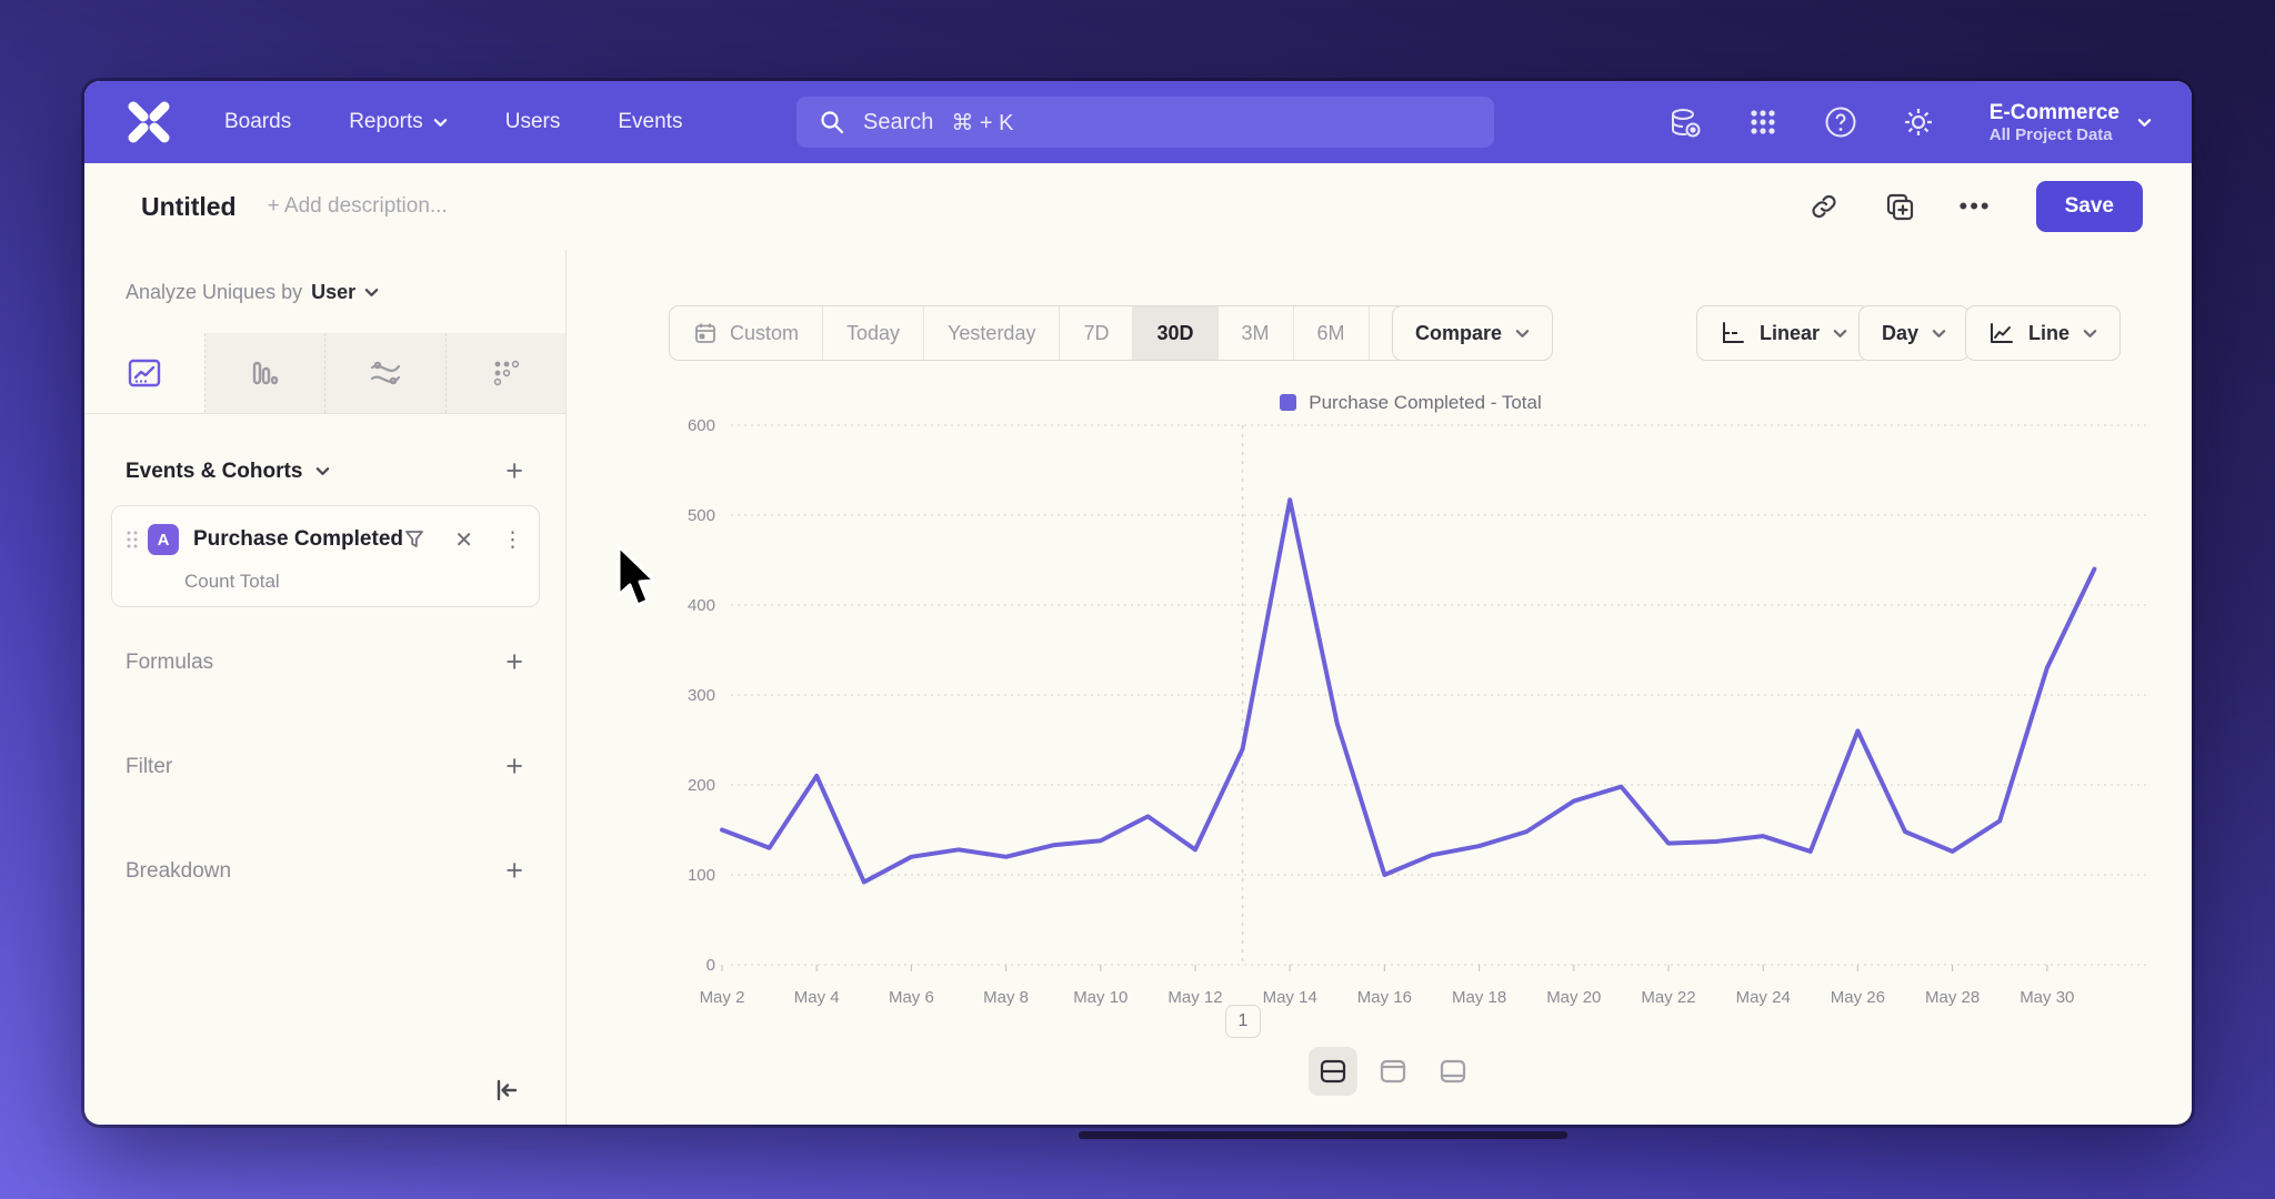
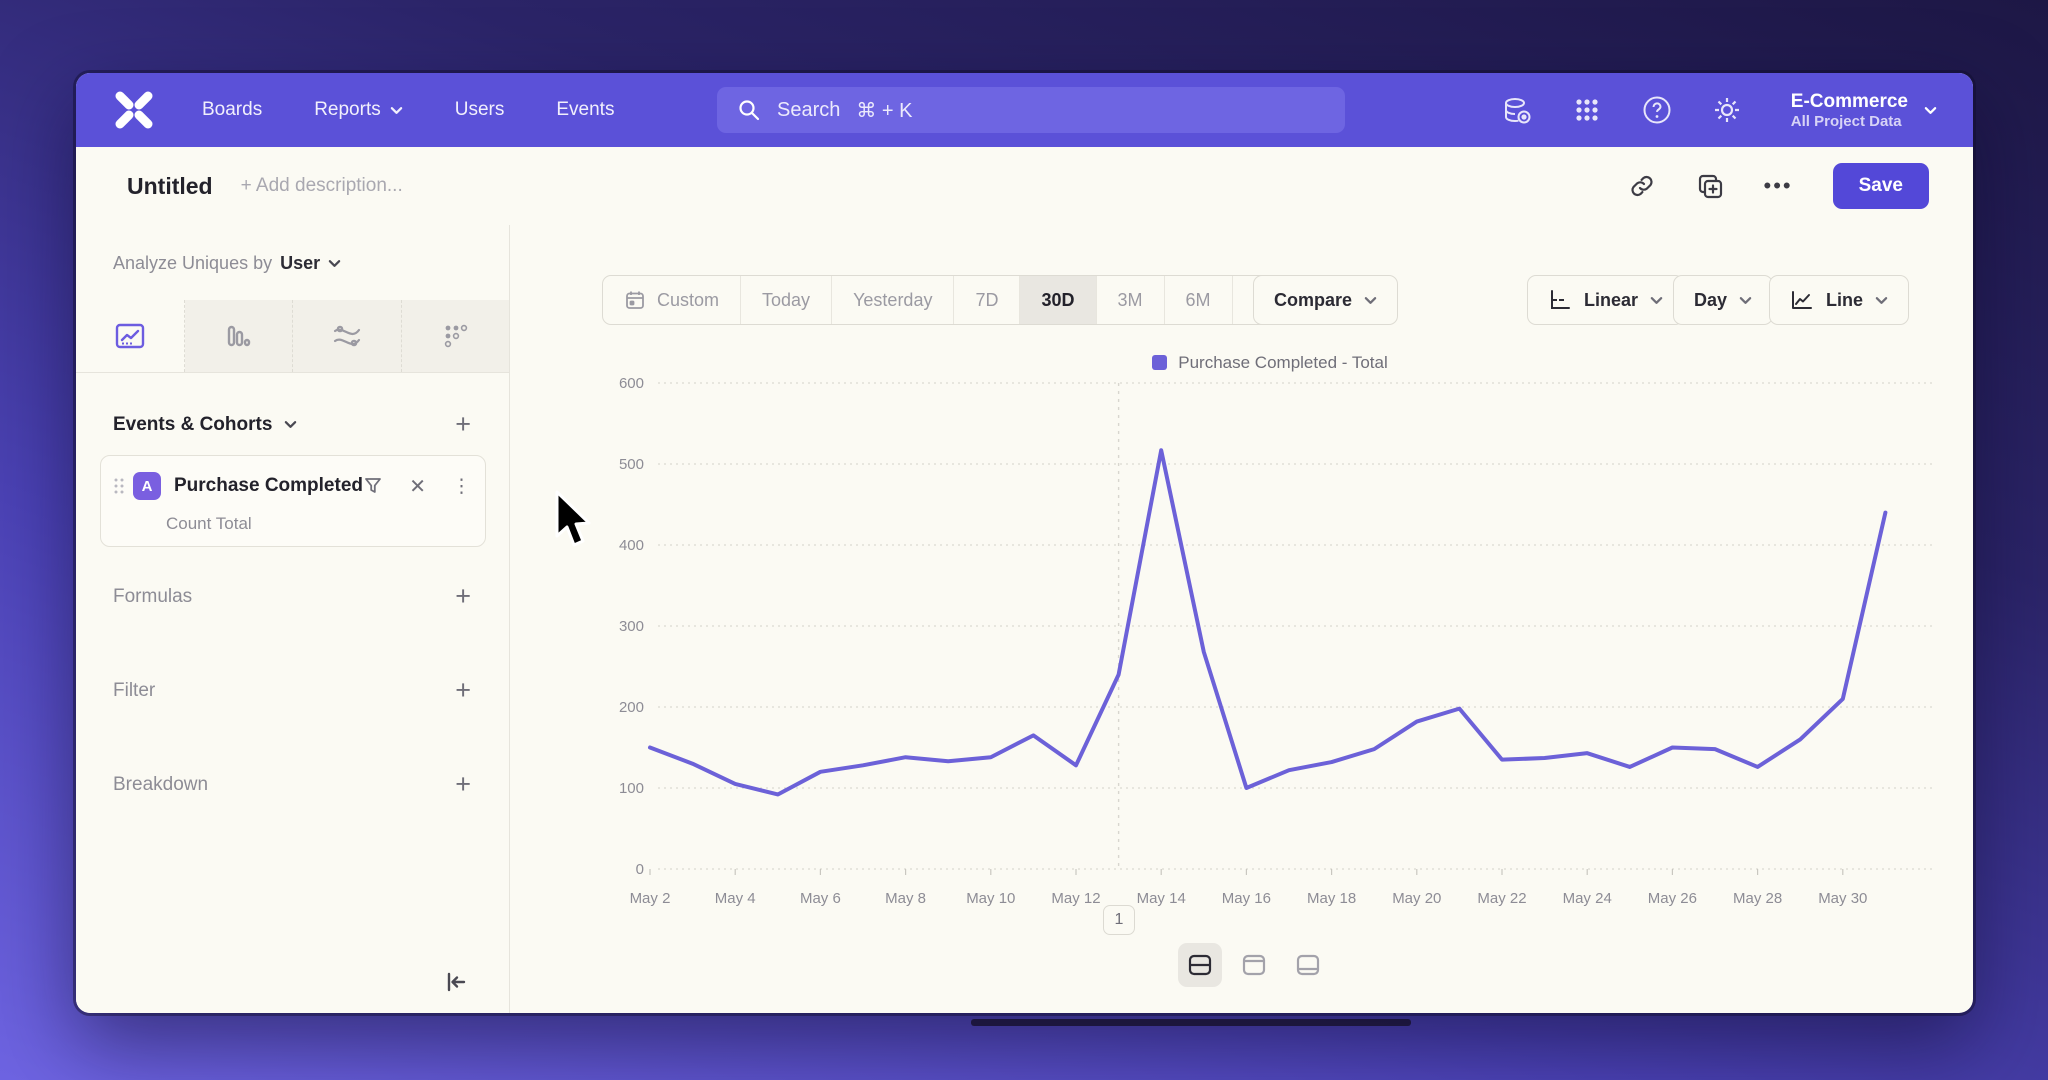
May 4: 210 -> 100
May 8: 120 -> 140
May 26: 260 -> 150
May 30: 330 -> 210
